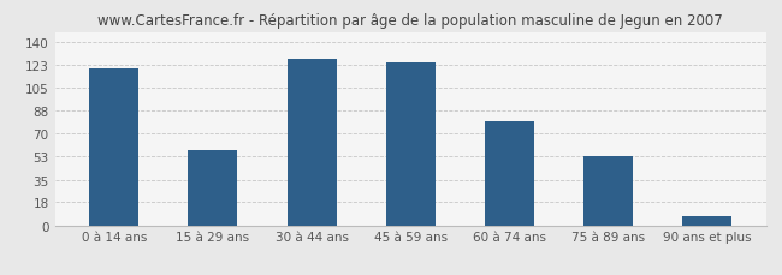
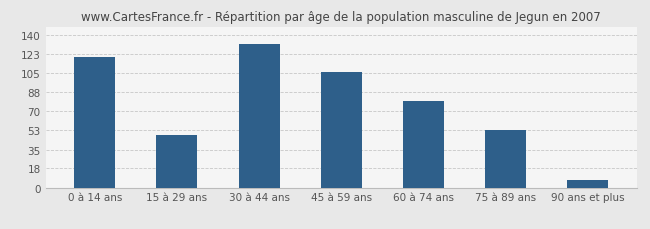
15 à 29 ans: 58 -> 48
30 à 44 ans: 127 -> 132
45 à 59 ans: 125 -> 106
